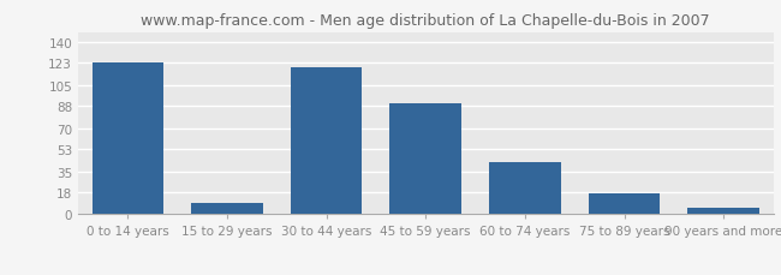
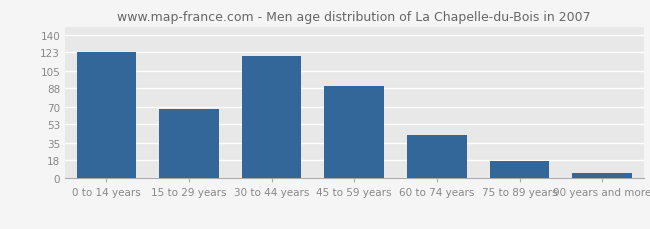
15 to 29 years: 9 -> 68
